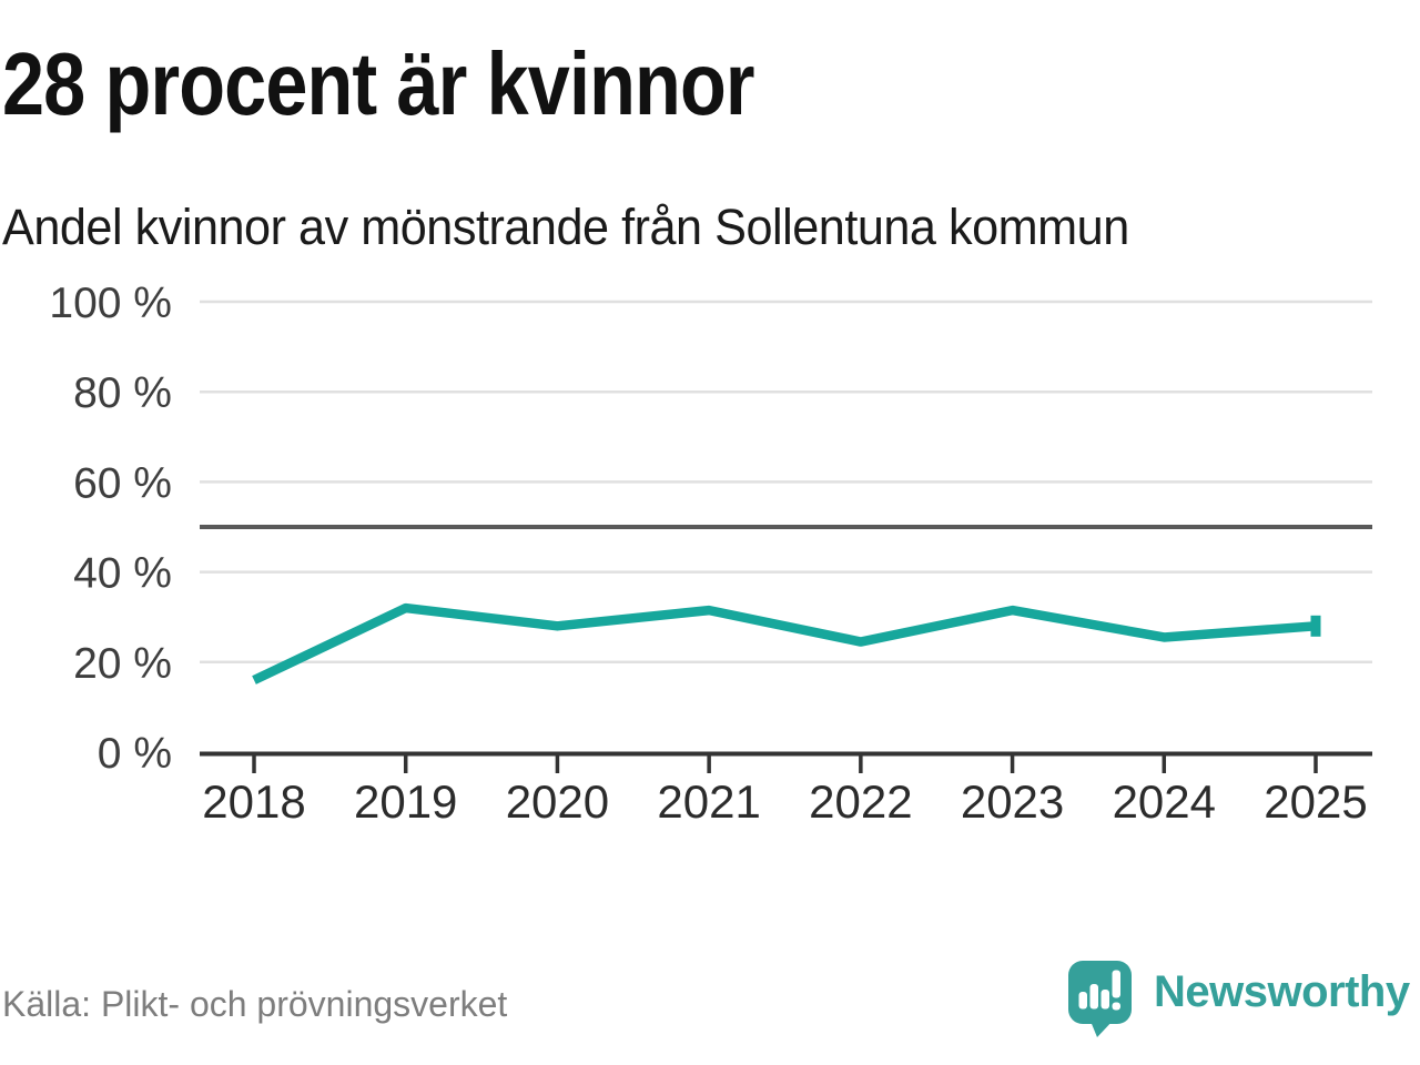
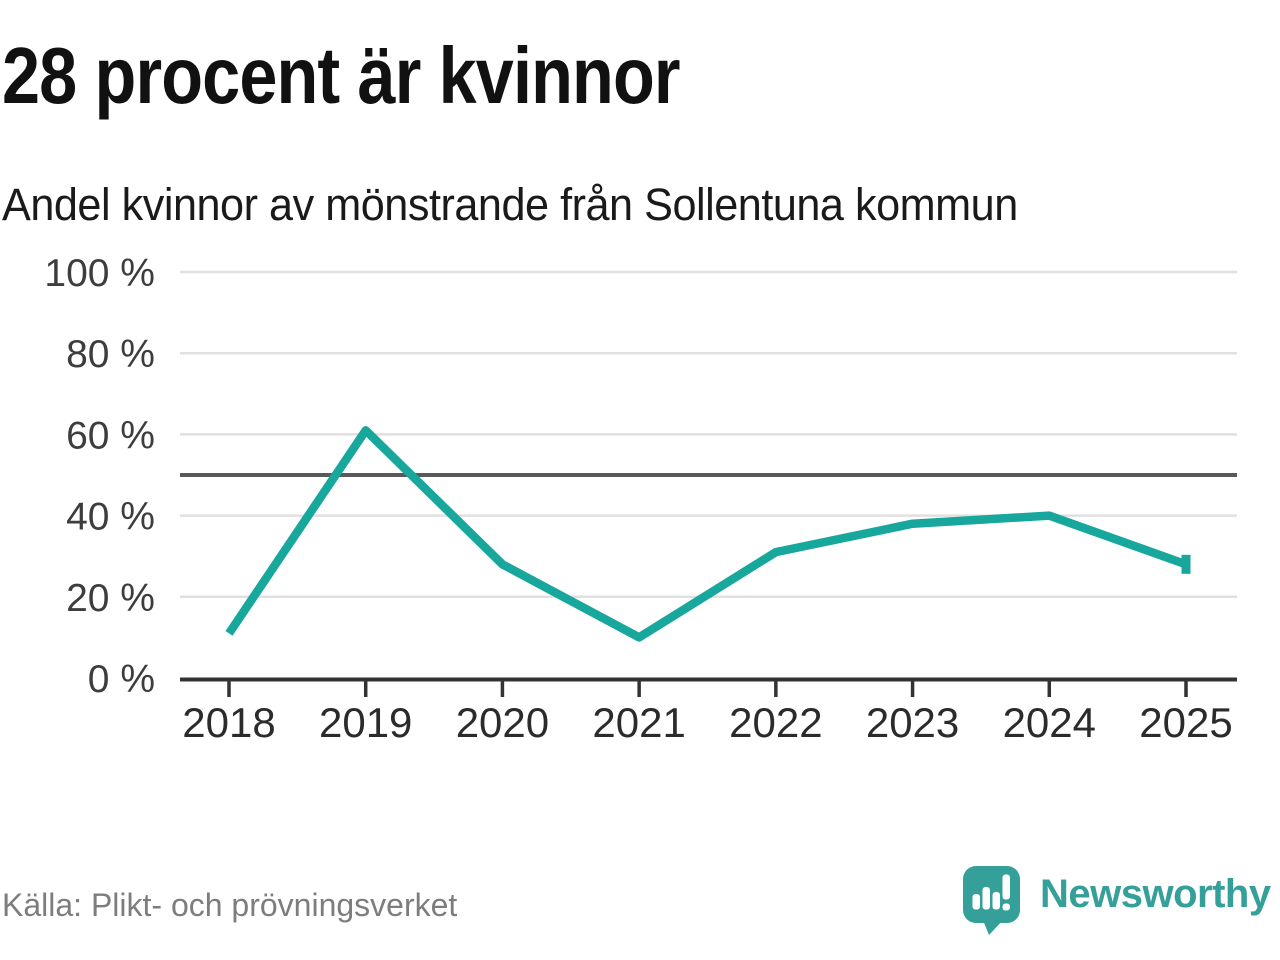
2018: 16% -> 11%
2019: 32% -> 61%
2021: 32% -> 10%
2022: 24% -> 31%
2023: 32% -> 38%
2024: 26% -> 40%
